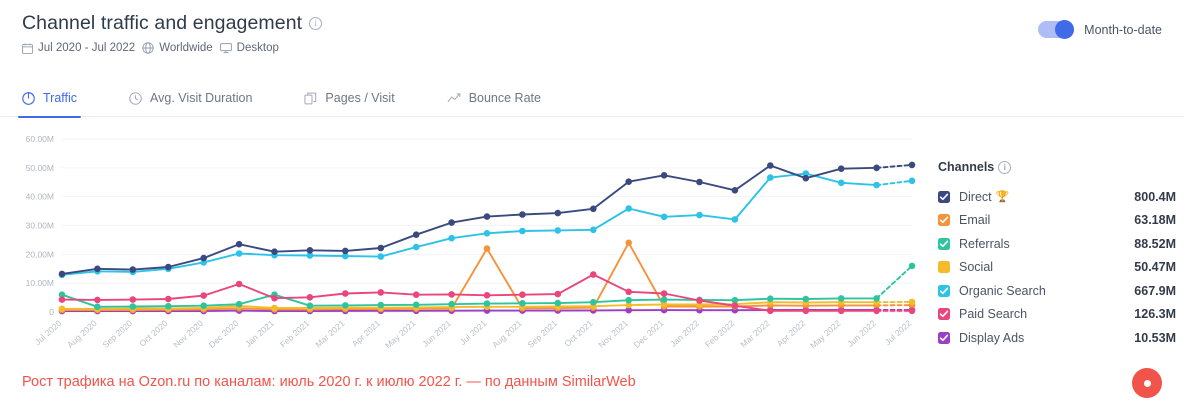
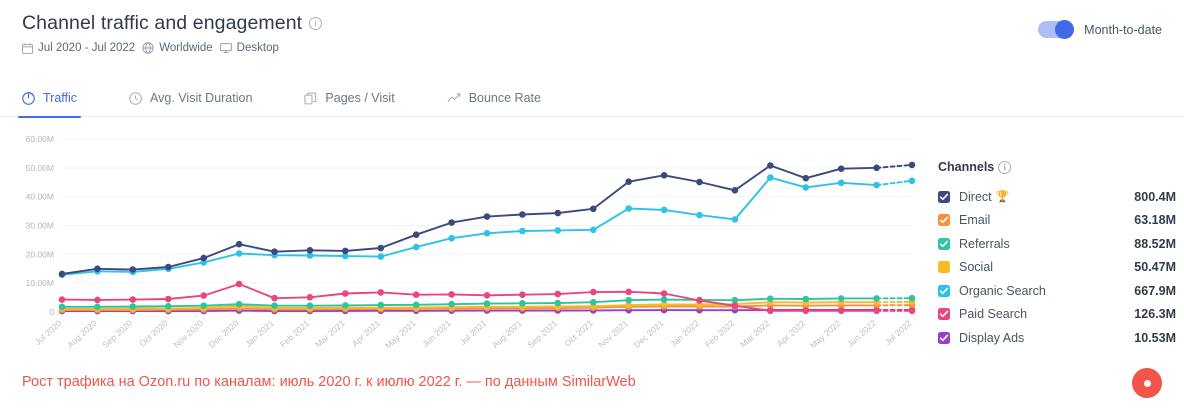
Referrals/Jul 2020: 6M -> 2M
Referrals/Jan 2021: 6M -> 2M
Email/Jul 2021: 22M -> 1M
Paid Search/Oct 2021: 13M -> 7M
Email/Nov 2021: 24M -> 2M
Organic Search/Dec 2021: 33M -> 35M
Organic Search/Apr 2022: 48M -> 43M
Referrals/Jul 2022: 16M -> 5M
